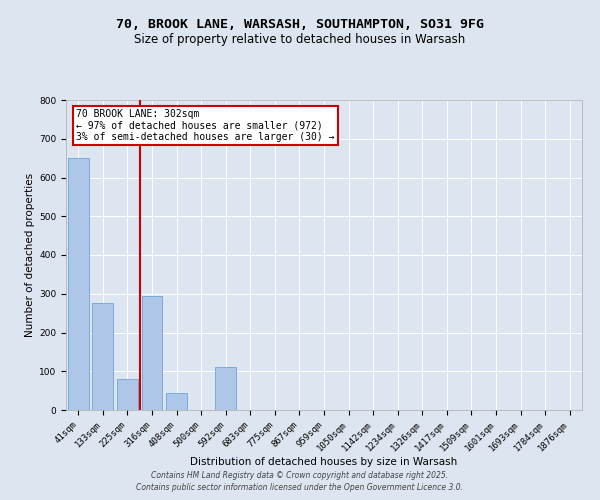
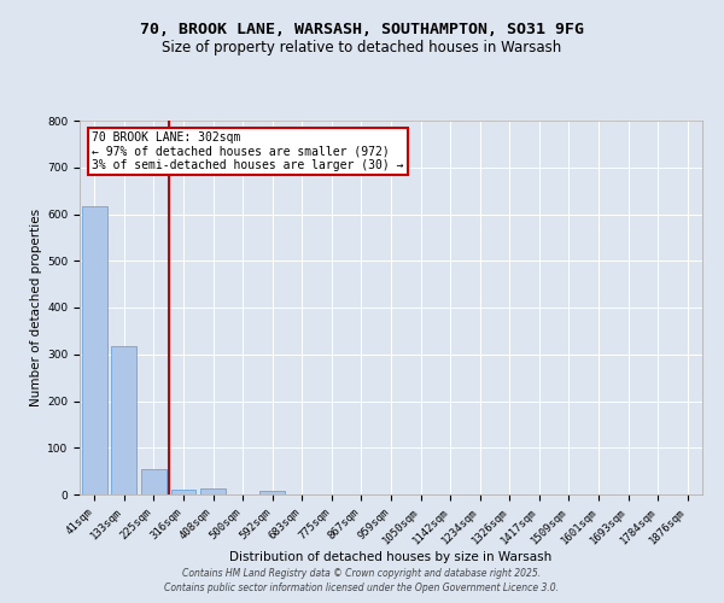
41sqm: 650 -> 618
133sqm: 275 -> 318
225sqm: 80 -> 55
316sqm: 295 -> 10
408sqm: 45 -> 12
592sqm: 110 -> 8
